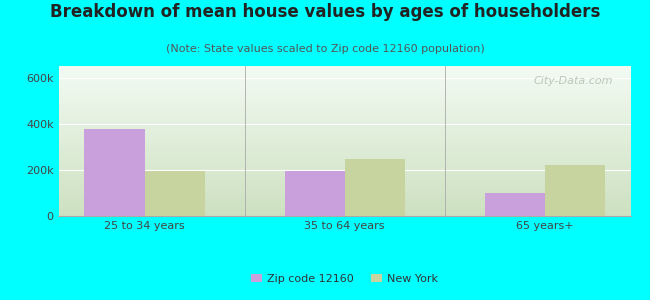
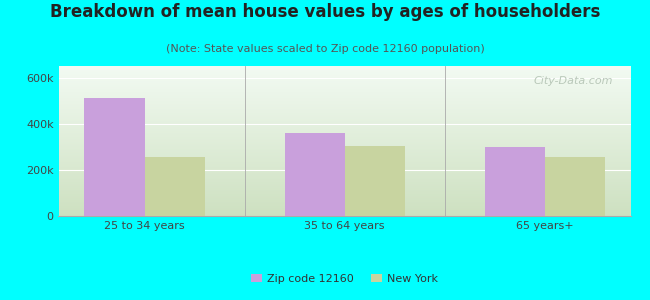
Zip code 12160/25 to 34 years: 375k -> 510k
New York/25 to 34 years: 195k -> 255k
Zip code 12160/35 to 64 years: 195k -> 360k
New York/35 to 64 years: 248k -> 305k
Zip code 12160/65 years+: 100k -> 300k
New York/65 years+: 220k -> 255k
